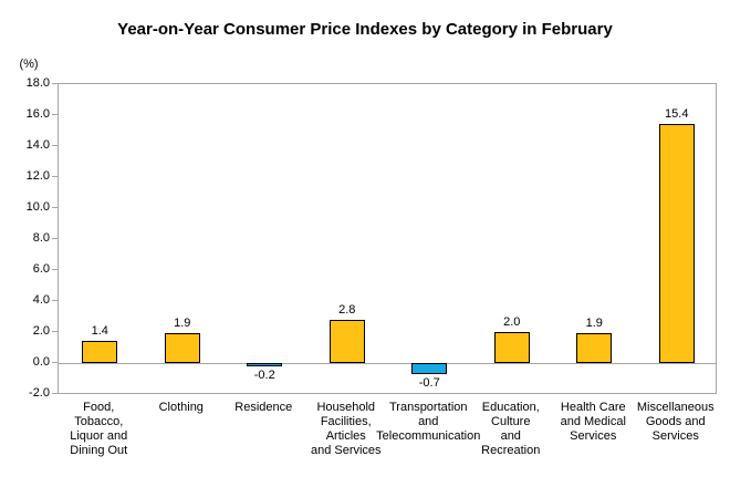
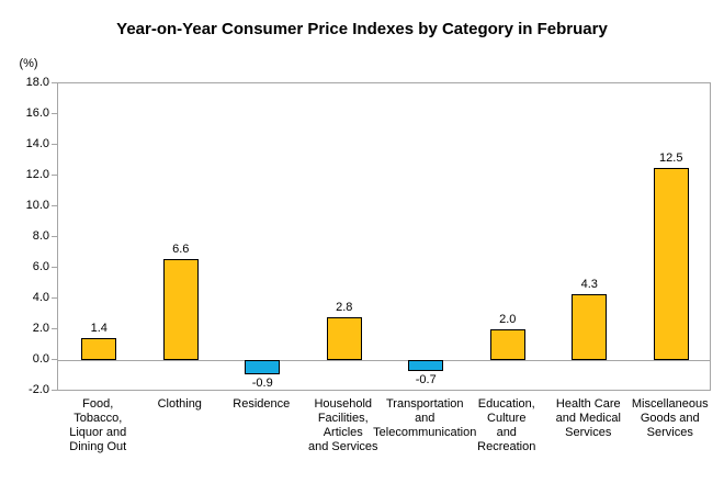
Clothing: 1.9 -> 6.6
Residence: -0.2 -> -0.9
Health Care and Medical Services: 1.9 -> 4.3
Miscellaneous Goods and Services: 15.4 -> 12.5
